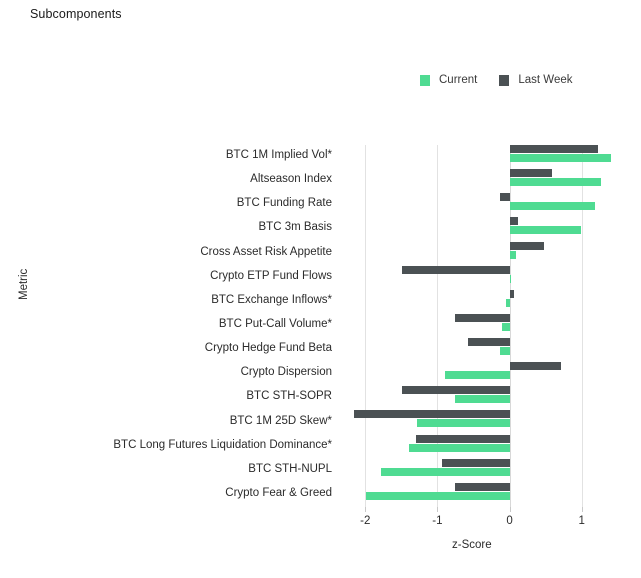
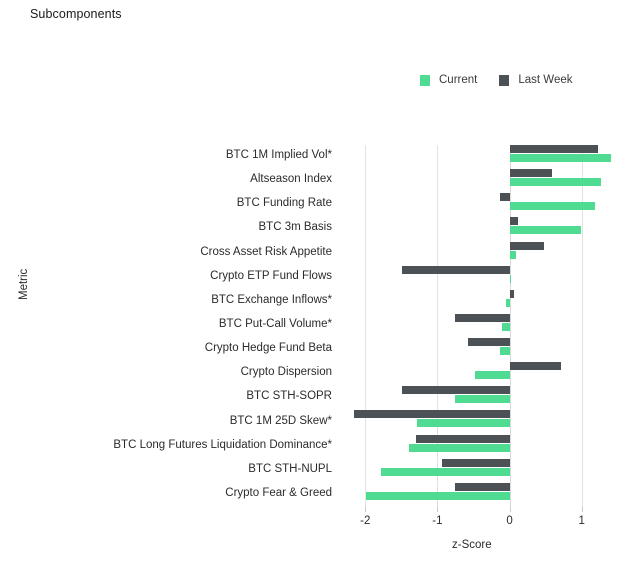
Current/Crypto Dispersion: -0.9 -> -0.5
